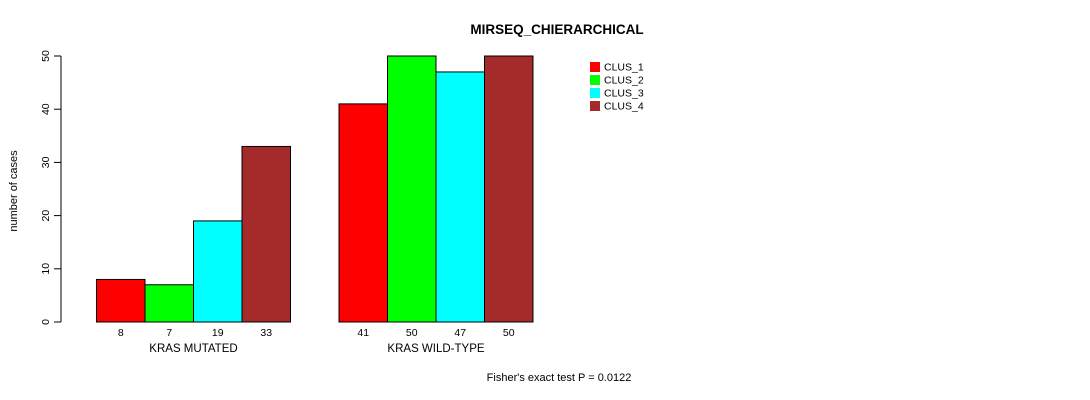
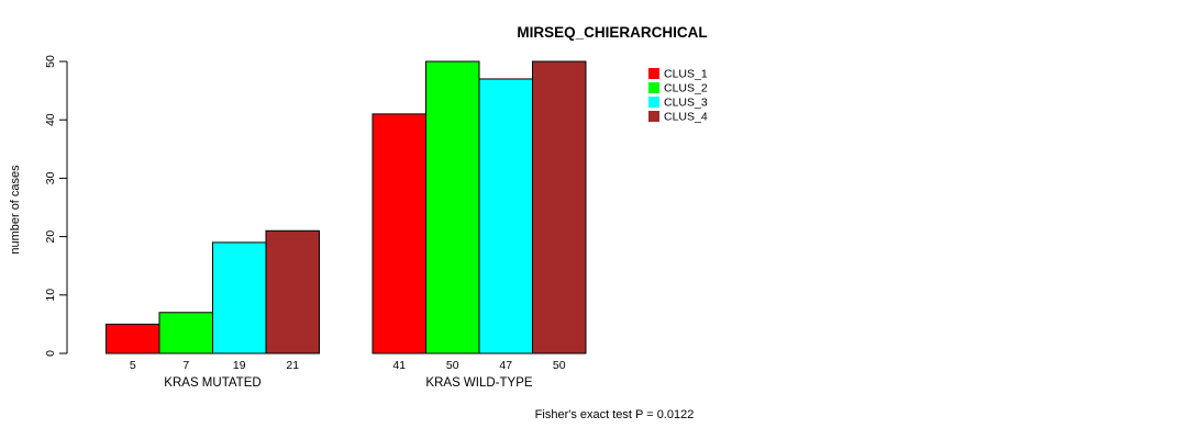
CLUS_1/KRAS MUTATED: 8 -> 5
CLUS_4/KRAS MUTATED: 33 -> 21
